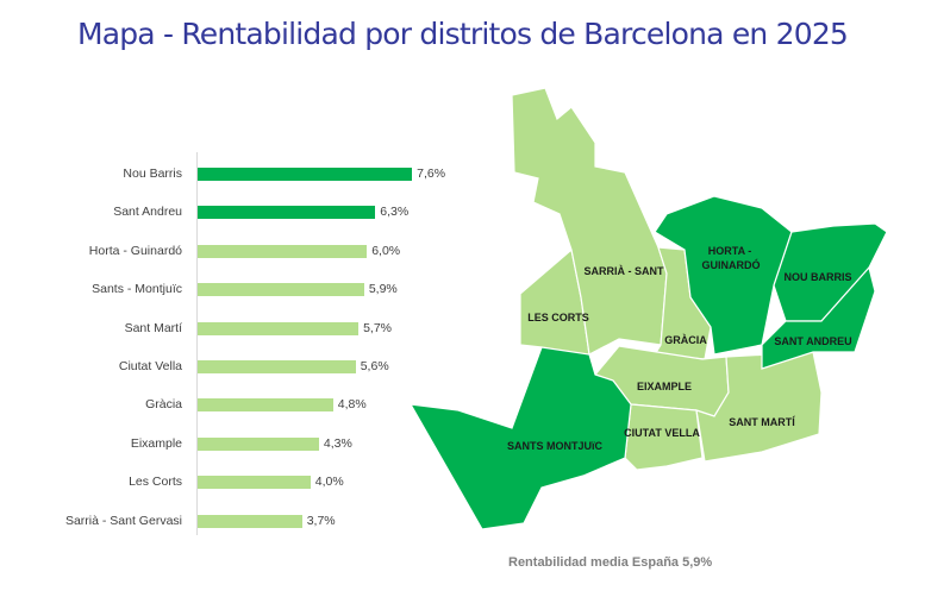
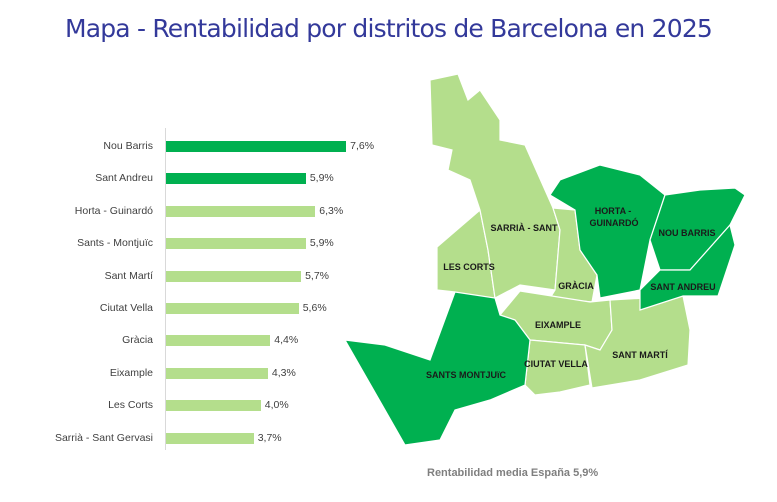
Sant Andreu: 6,3% -> 5,9%
Horta - Guinardó: 6,0% -> 6,3%
Gràcia: 4,8% -> 4,4%
